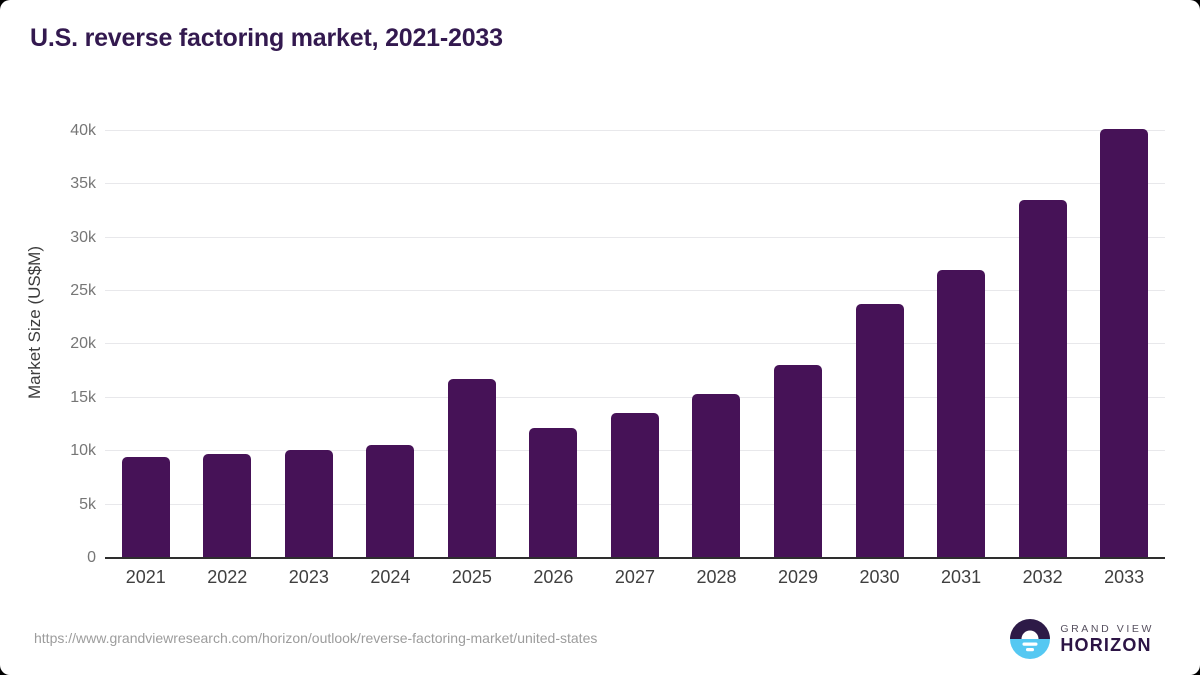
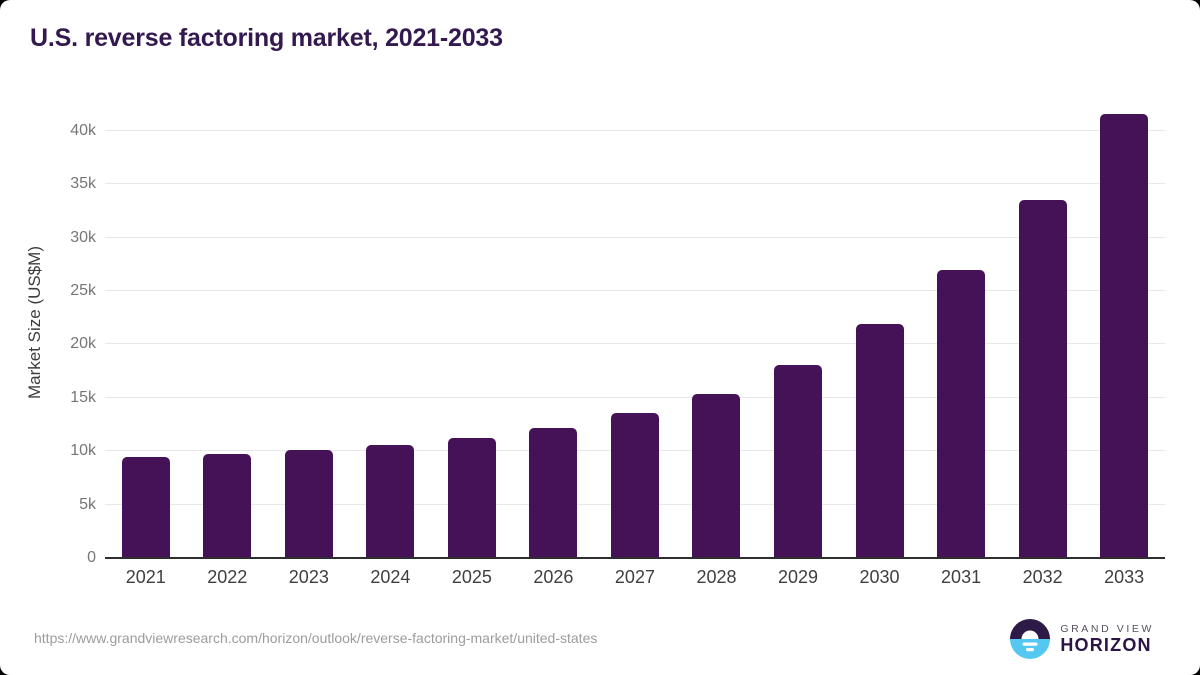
2025: 16.8k -> 11.2k
2030: 23.8k -> 22.0k
2033: 40.2k -> 41.6k
